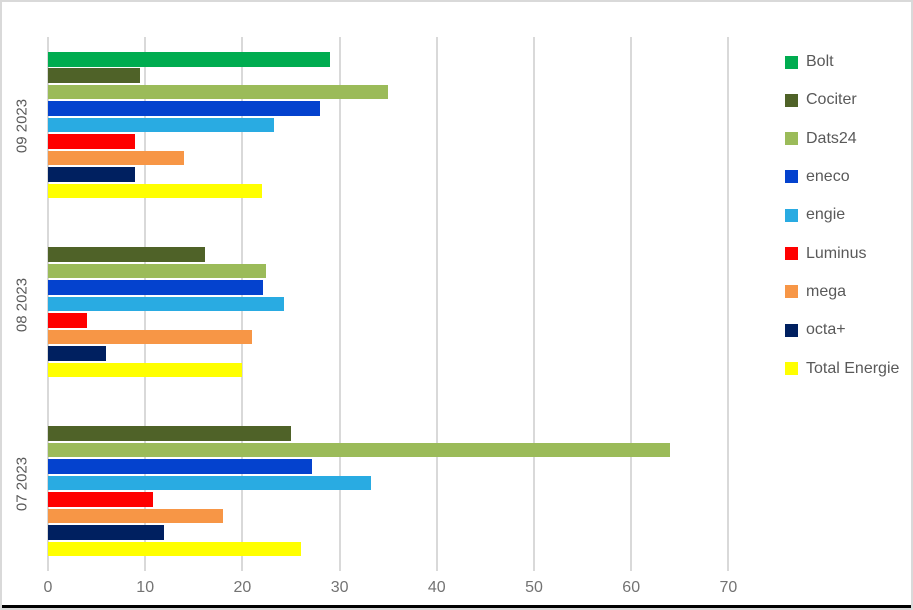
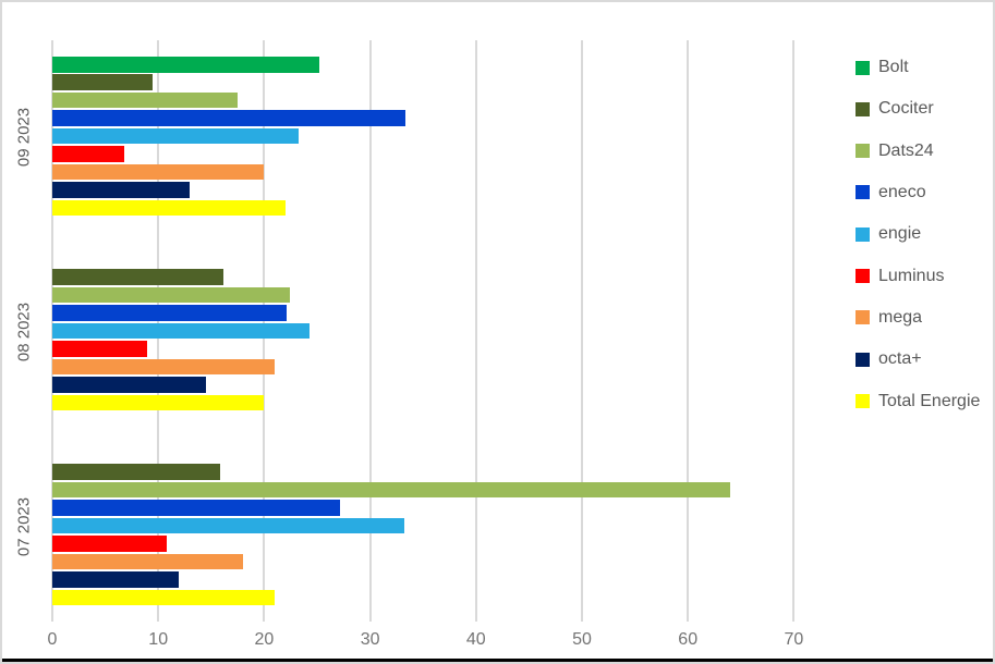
Bolt/09 2023: 29 -> 25
Dats24/09 2023: 35 -> 18
eneco/09 2023: 28 -> 33
Luminus/09 2023: 9 -> 7
mega/09 2023: 14 -> 20
octa+/09 2023: 9 -> 13
Luminus/08 2023: 4 -> 9
octa+/08 2023: 6 -> 14
Cociter/07 2023: 25 -> 16
Total Energie/07 2023: 26 -> 21
